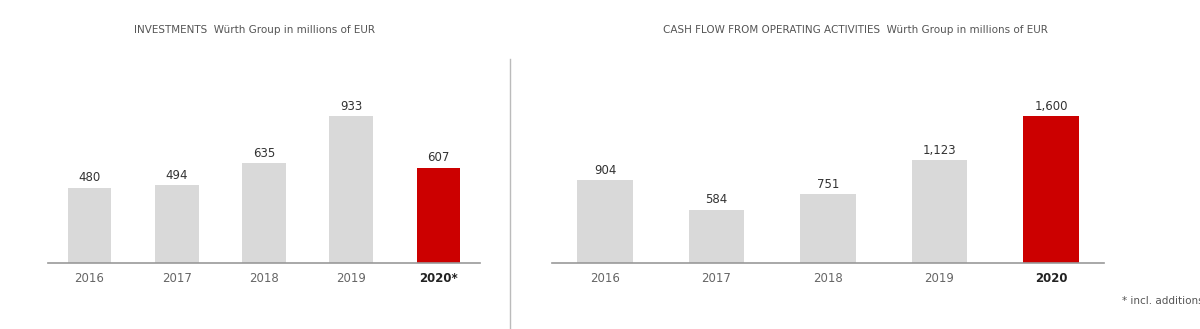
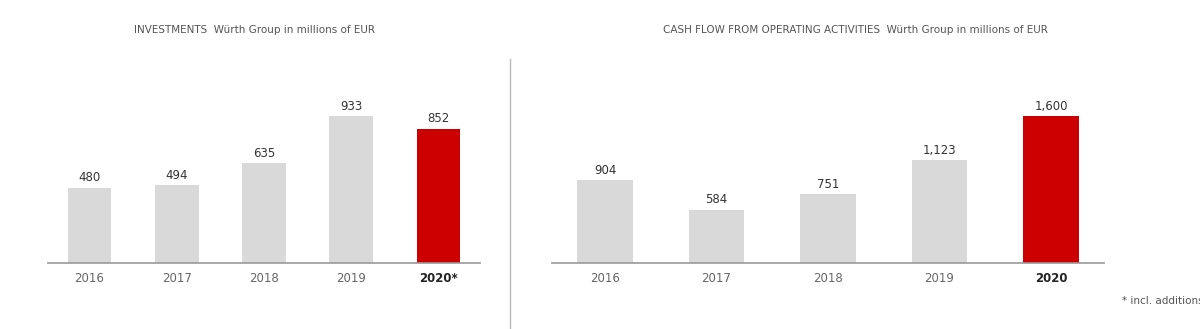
2020*: 607 -> 852
